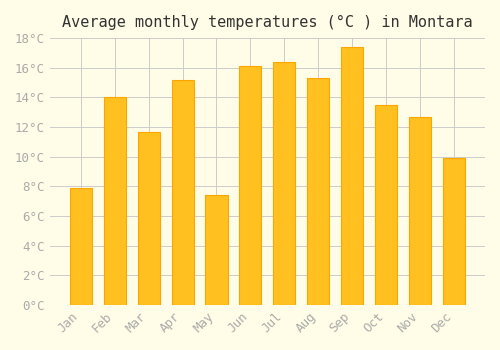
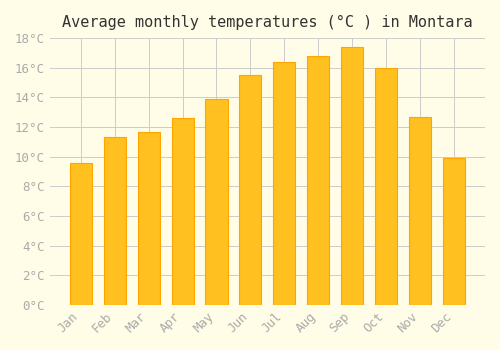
Jan: 7.9°C -> 9.6°C
Feb: 14.0°C -> 11.3°C
Apr: 15.2°C -> 12.6°C
May: 7.4°C -> 13.9°C
Jun: 16.1°C -> 15.5°C
Aug: 15.3°C -> 16.8°C
Oct: 13.5°C -> 16.0°C
